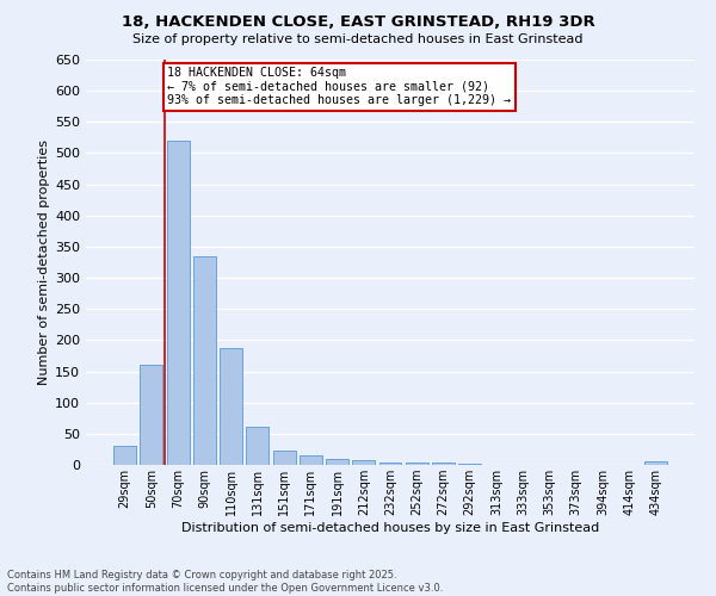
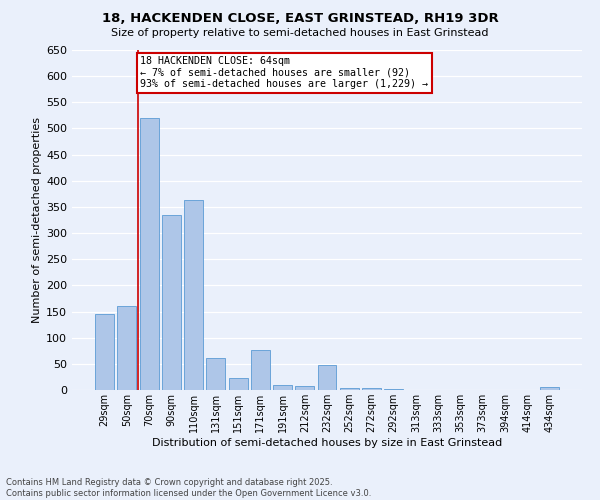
29sqm: 30 -> 146
110sqm: 188 -> 364
171sqm: 15 -> 76
232sqm: 4 -> 48
